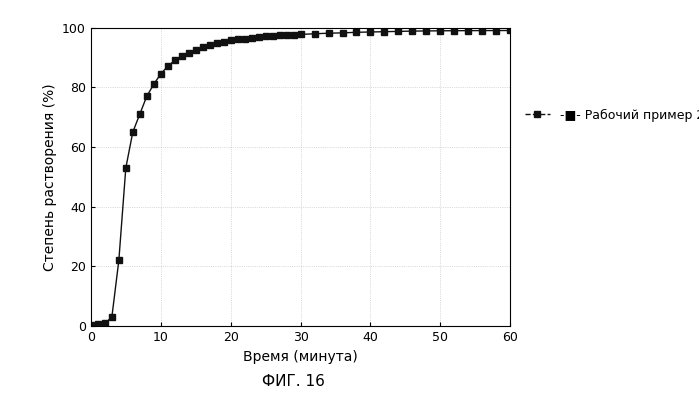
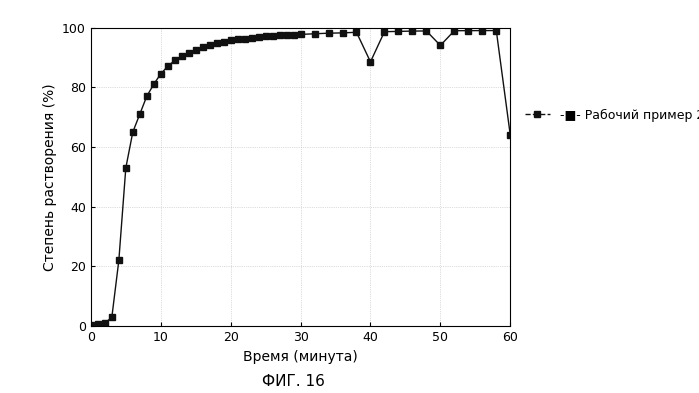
40: 98.5 -> 88.5
50: 98.9 -> 94.0
60: 99.0 -> 64.0
